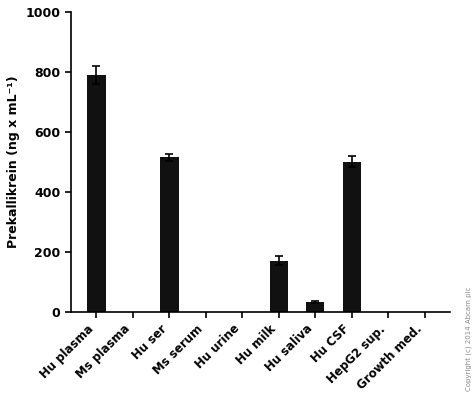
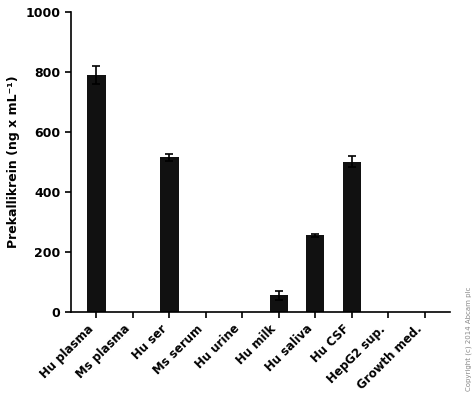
Hu milk: 170 -> 55
Hu saliva: 32 -> 255
